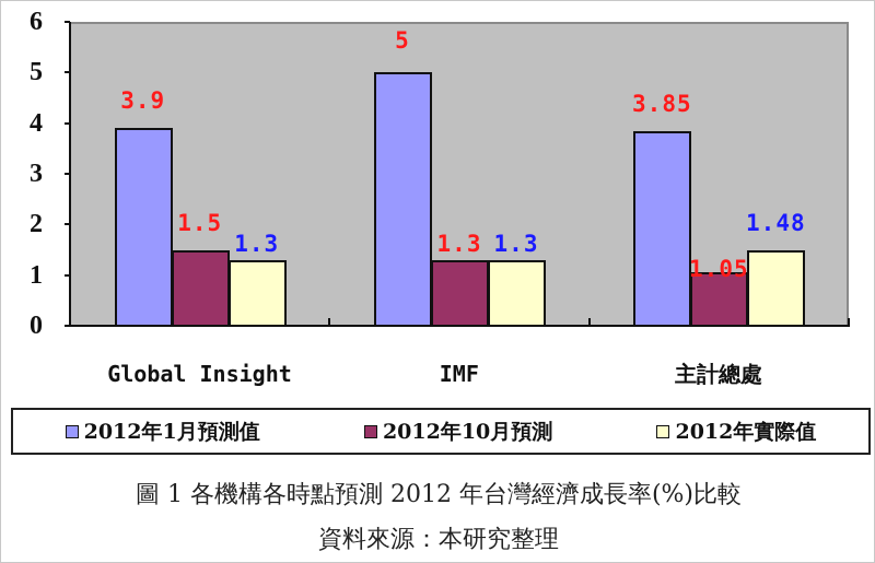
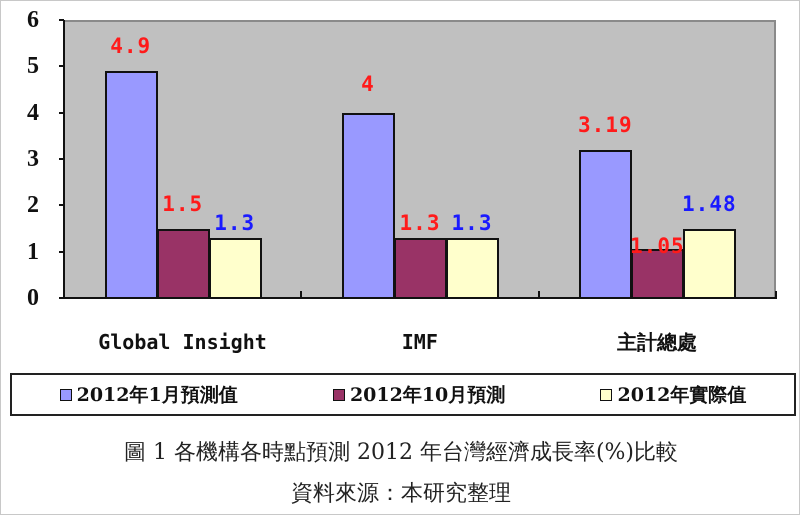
2012年1月預測值/Global Insight: 3.9 -> 4.9
2012年1月預測值/IMF: 5 -> 4
2012年1月預測值/主計總處: 3.85 -> 3.19
